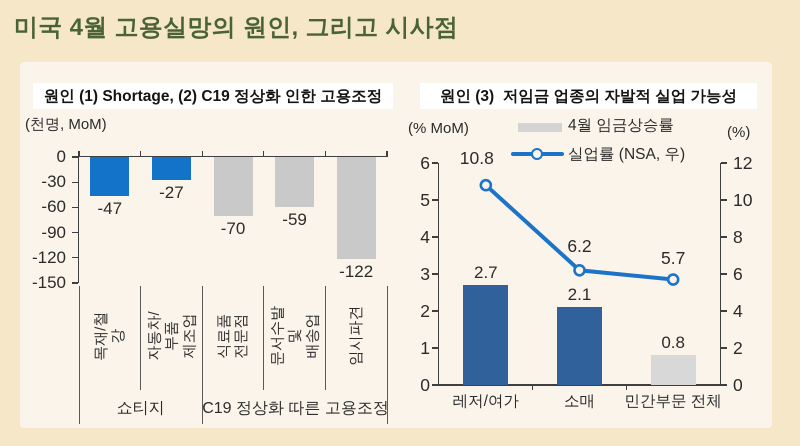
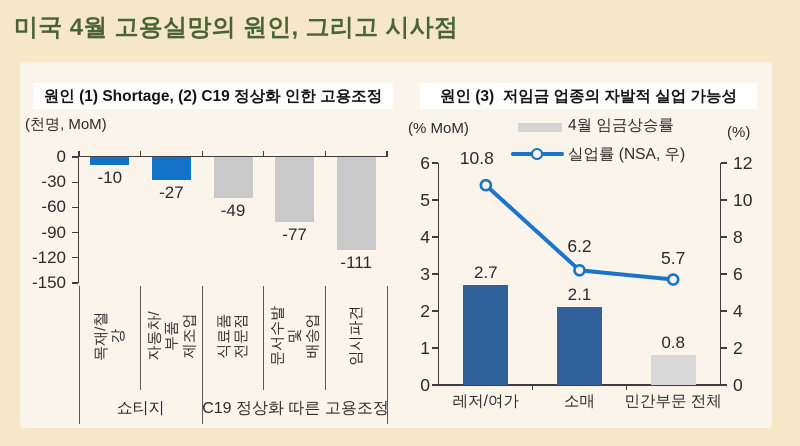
원인 (1) Shortage, (2) C19 정상화 인한 고용조정/목재/철강: -47 -> -10
원인 (1) Shortage, (2) C19 정상화 인한 고용조정/식료품 전문점: -70 -> -49
원인 (1) Shortage, (2) C19 정상화 인한 고용조정/문서수발 및 배송업: -59 -> -77
원인 (1) Shortage, (2) C19 정상화 인한 고용조정/임시파견: -122 -> -111
